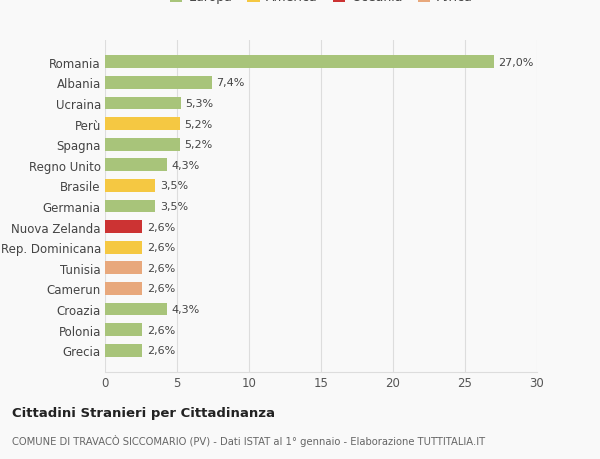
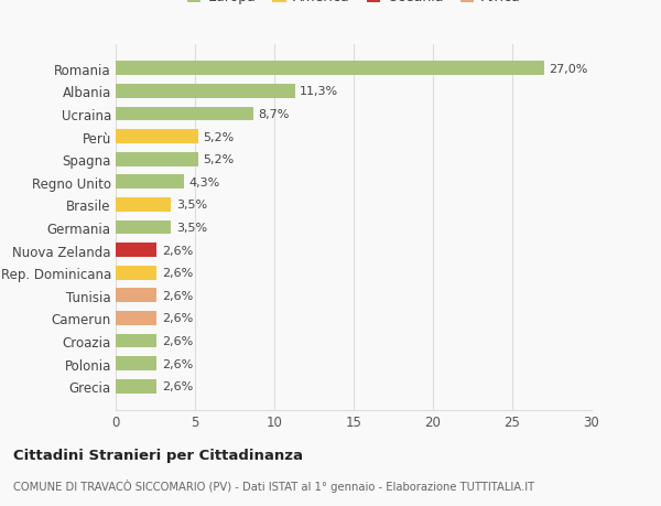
Albania: 7,4% -> 11,3%
Ucraina: 5,3% -> 8,7%
Croazia: 4,3% -> 2,6%
